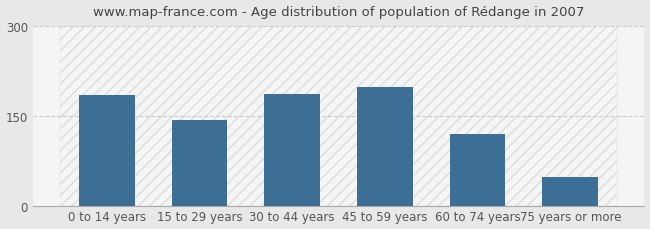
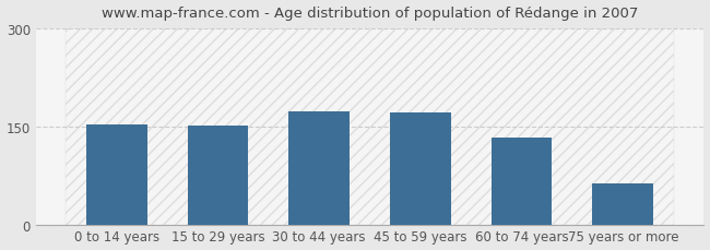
0 to 14 years: 184 -> 153
15 to 29 years: 142 -> 151
30 to 44 years: 186 -> 172
45 to 59 years: 198 -> 171
60 to 74 years: 120 -> 133
75 years or more: 48 -> 63
